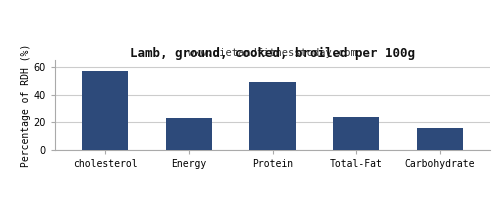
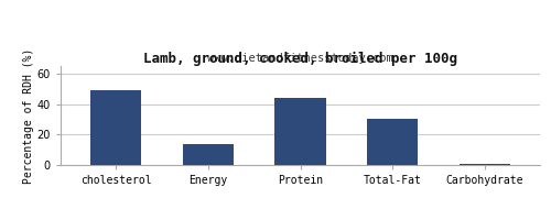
cholesterol: 57 -> 49
Energy: 23 -> 14
Protein: 49 -> 44
Total-Fat: 24 -> 30
Carbohydrate: 16 -> 0
